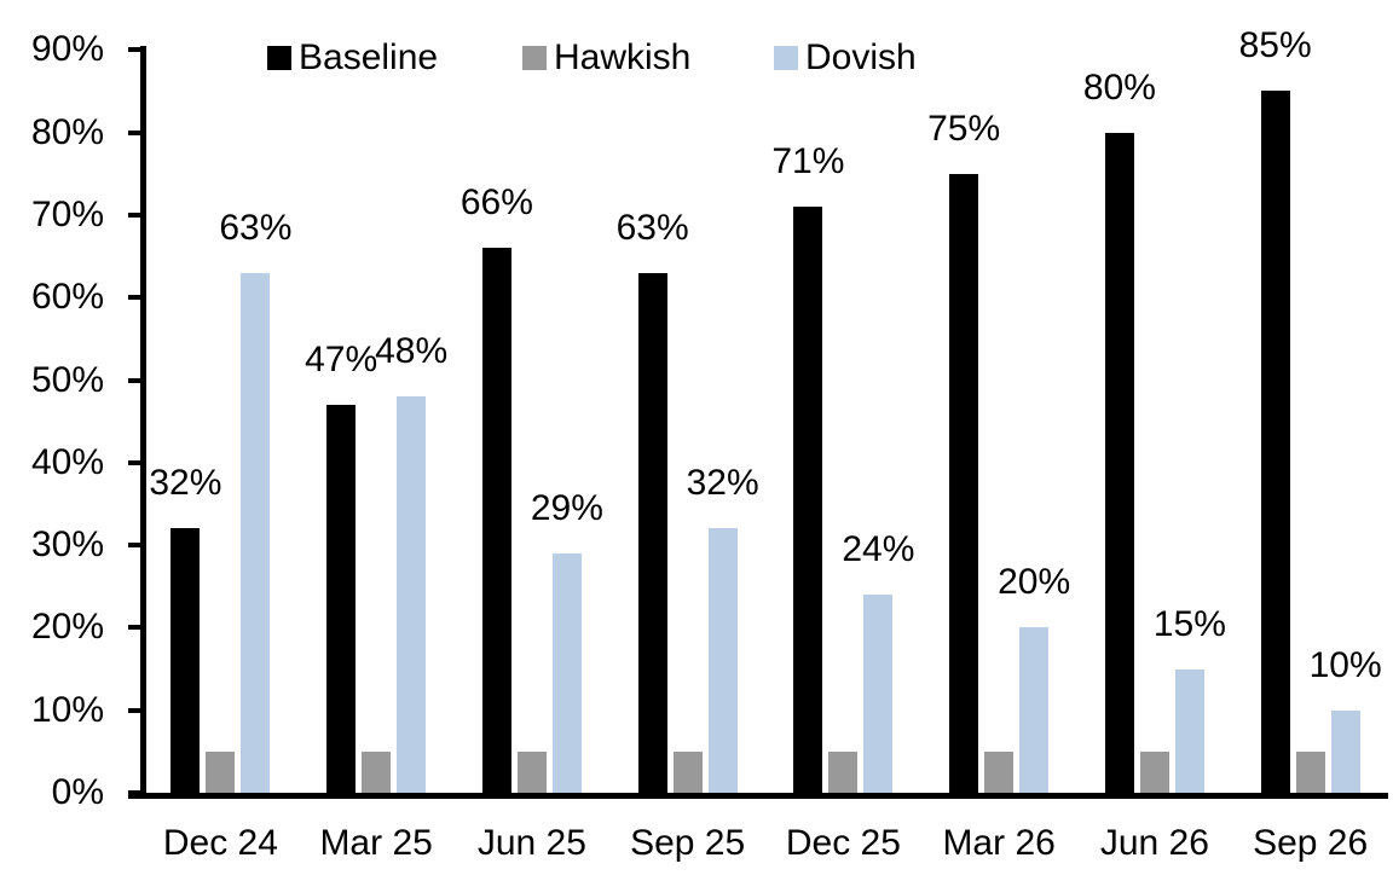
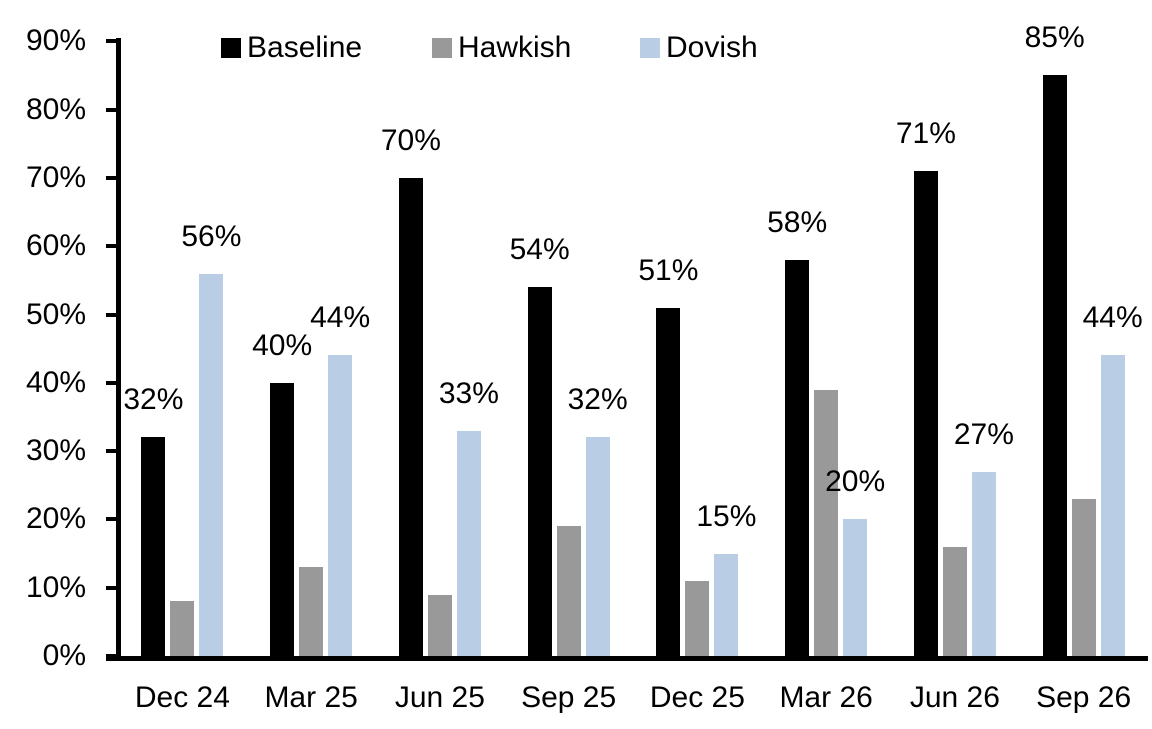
Hawkish/Dec 24: 5% -> 8%
Dovish/Dec 24: 63% -> 56%
Baseline/Mar 25: 47% -> 40%
Hawkish/Mar 25: 5% -> 13%
Dovish/Mar 25: 48% -> 44%
Baseline/Jun 25: 66% -> 70%
Hawkish/Jun 25: 5% -> 9%
Dovish/Jun 25: 29% -> 33%
Baseline/Sep 25: 63% -> 54%
Hawkish/Sep 25: 5% -> 19%
Baseline/Dec 25: 71% -> 51%
Hawkish/Dec 25: 5% -> 11%
Dovish/Dec 25: 24% -> 15%
Baseline/Mar 26: 75% -> 58%
Hawkish/Mar 26: 5% -> 39%
Baseline/Jun 26: 80% -> 71%
Hawkish/Jun 26: 5% -> 16%
Dovish/Jun 26: 15% -> 27%
Hawkish/Sep 26: 5% -> 23%
Dovish/Sep 26: 10% -> 44%
